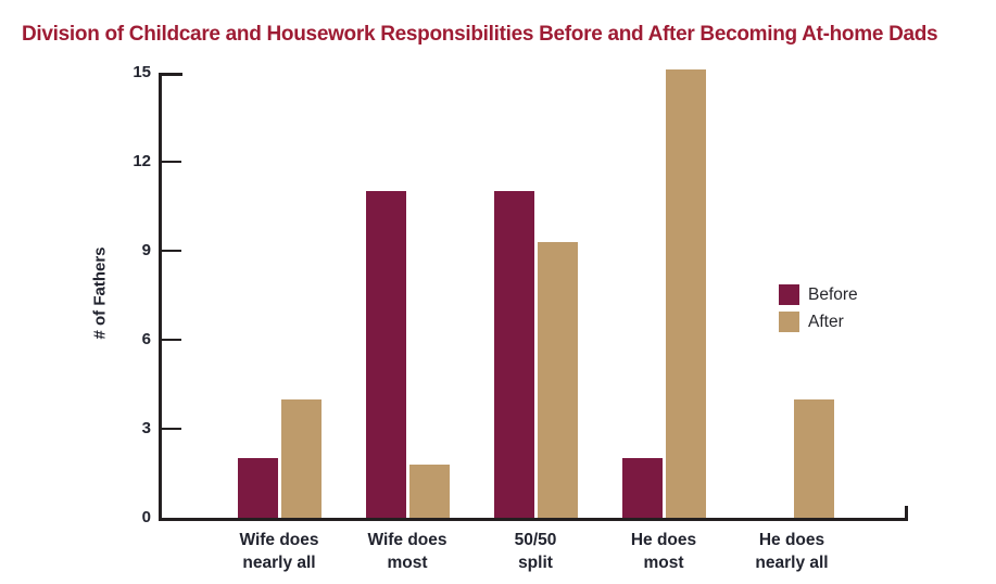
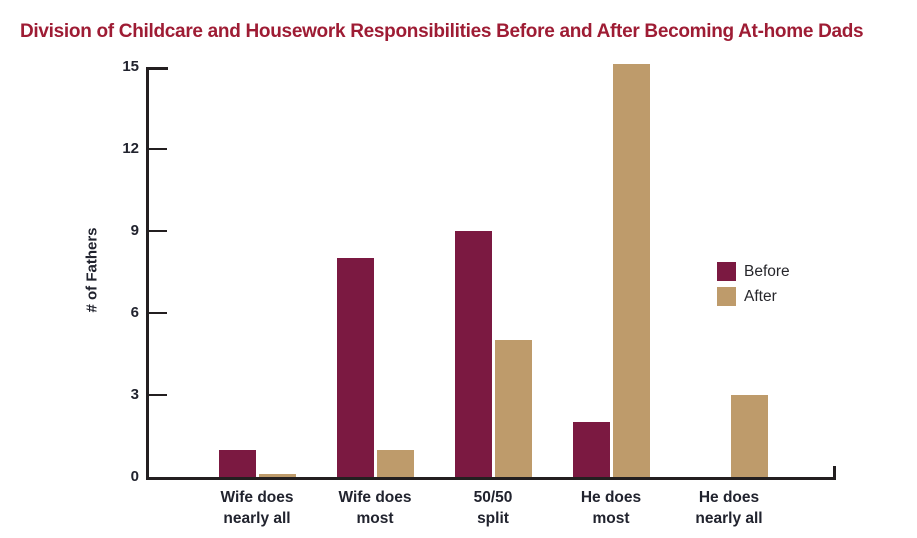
Before/Wife does nearly all: 2 -> 1
After/Wife does nearly all: 4.0 -> 0.1
Before/Wife does most: 11 -> 8
After/Wife does most: 1.8 -> 1.0
Before/50/50 split: 11 -> 9
After/50/50 split: 9.3 -> 5.0
After/He does nearly all: 4.0 -> 3.0
